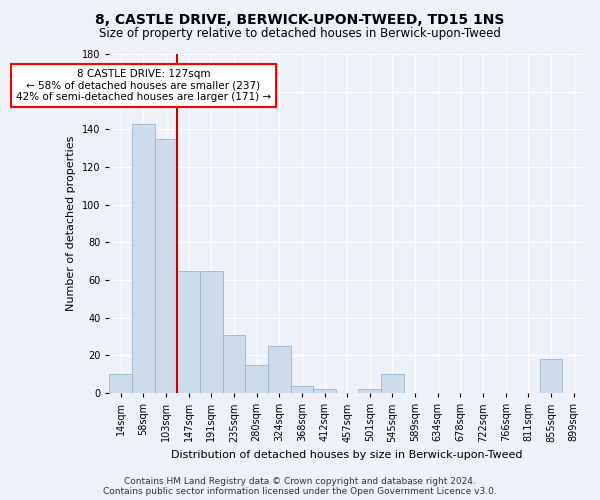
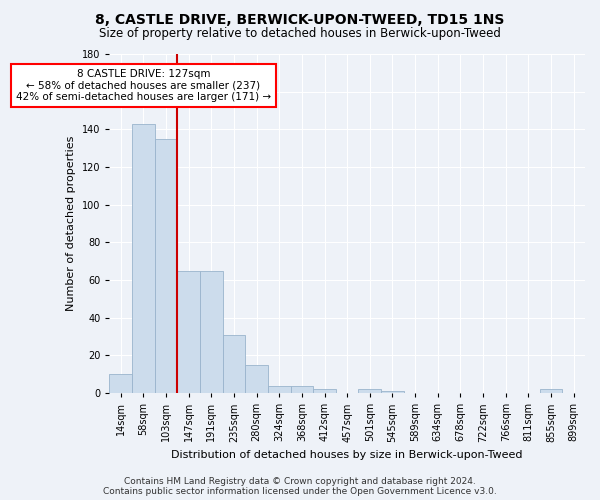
324sqm: 25 -> 4
545sqm: 10 -> 1
855sqm: 18 -> 2
